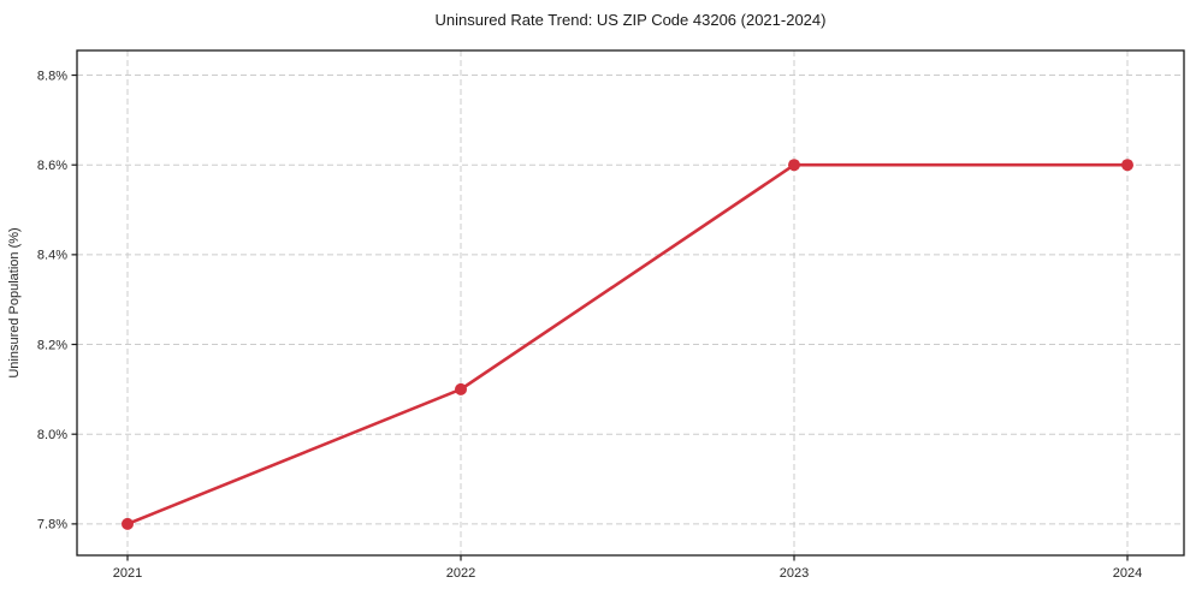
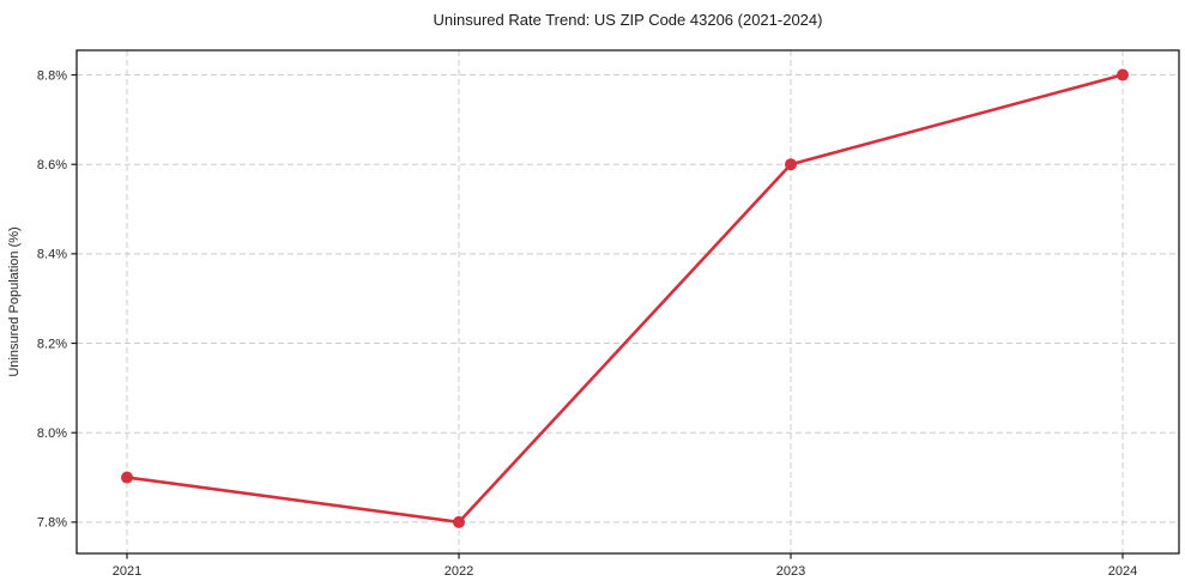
2021: 7.8% -> 7.9%
2022: 8.1% -> 7.8%
2024: 8.6% -> 8.8%
